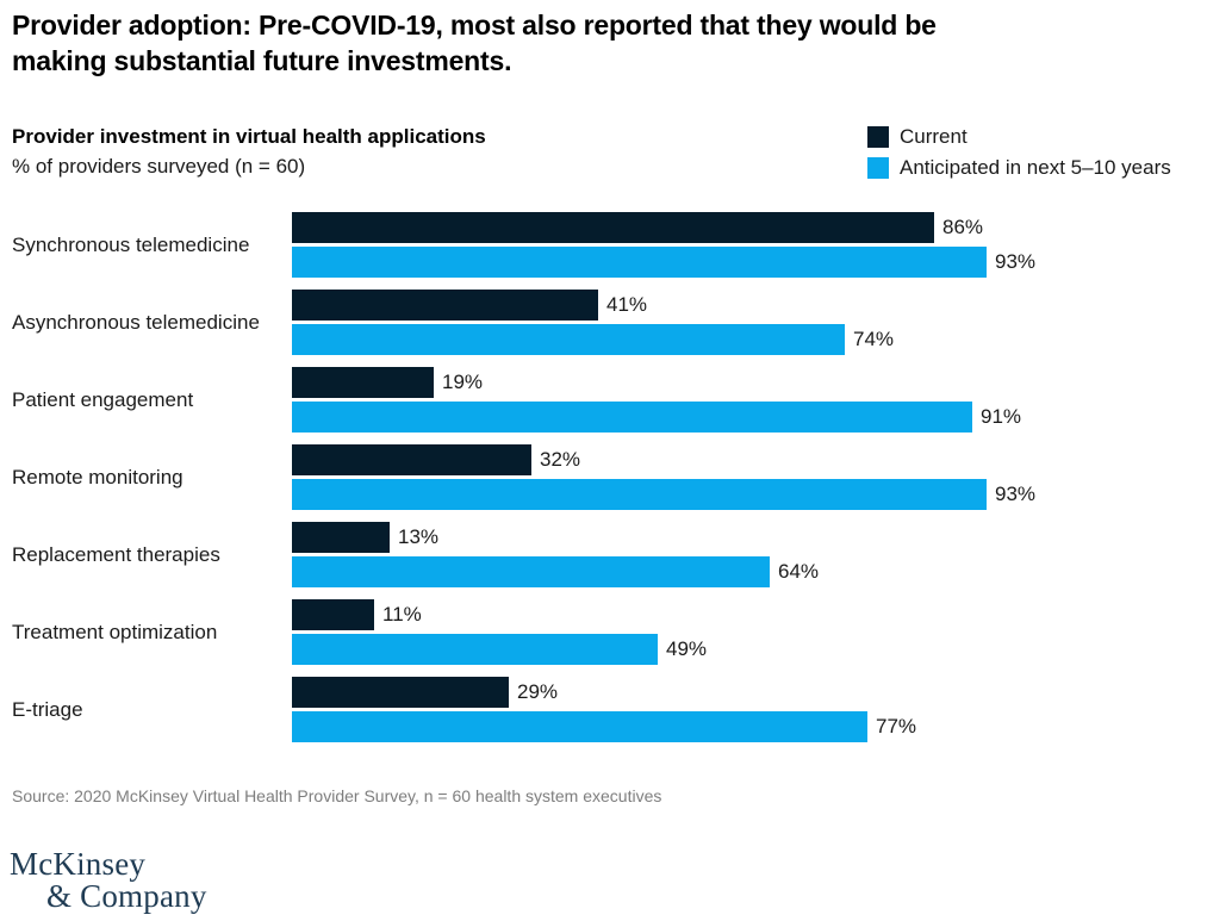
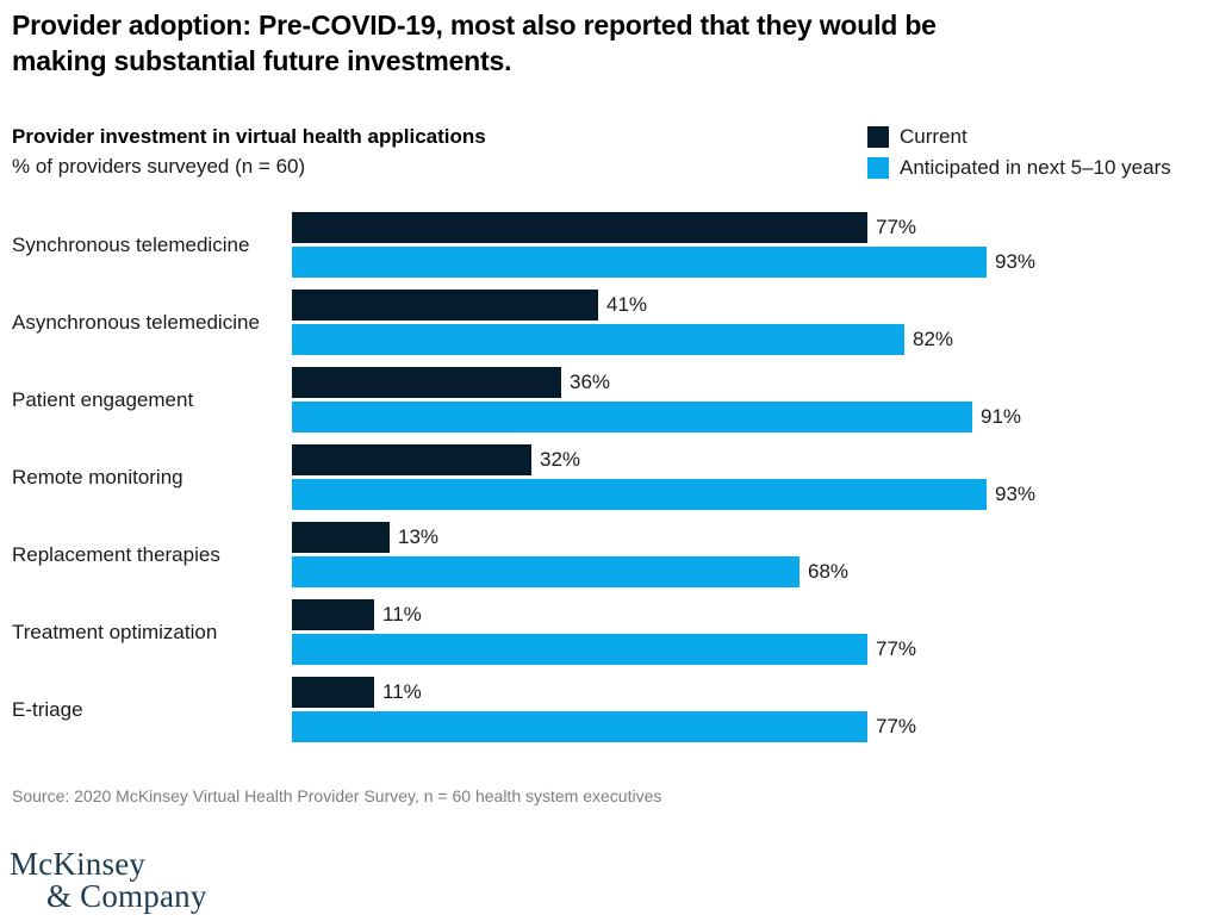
Current/Synchronous telemedicine: 86% -> 77%
Anticipated in next 5–10 years/Asynchronous telemedicine: 74% -> 82%
Current/Patient engagement: 19% -> 36%
Anticipated in next 5–10 years/Replacement therapies: 64% -> 68%
Anticipated in next 5–10 years/Treatment optimization: 49% -> 77%
Current/E-triage: 29% -> 11%
